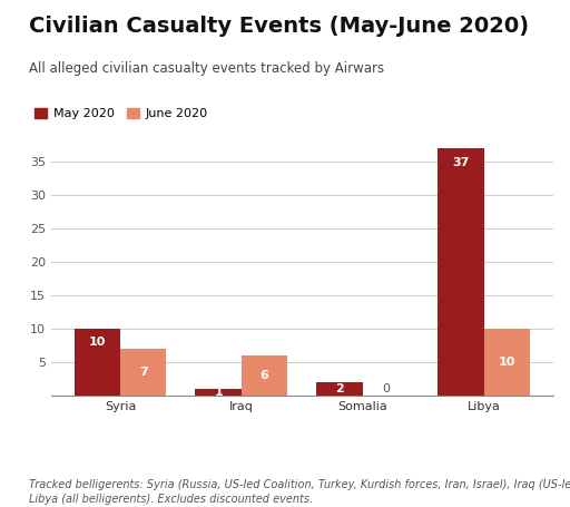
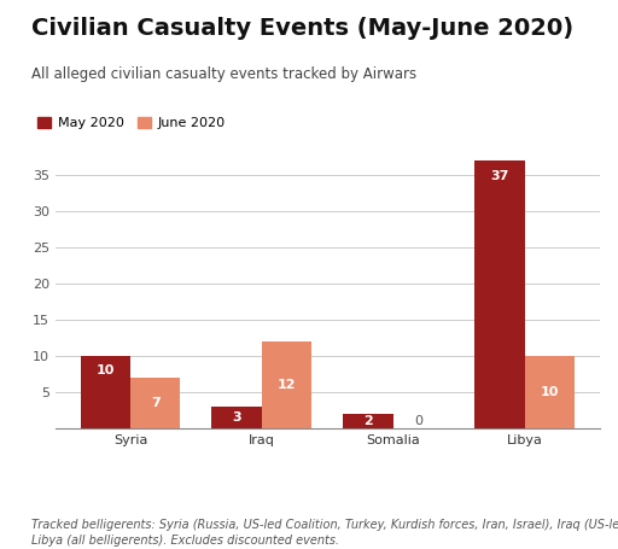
May 2020/Iraq: 1 -> 3
June 2020/Iraq: 6 -> 12
